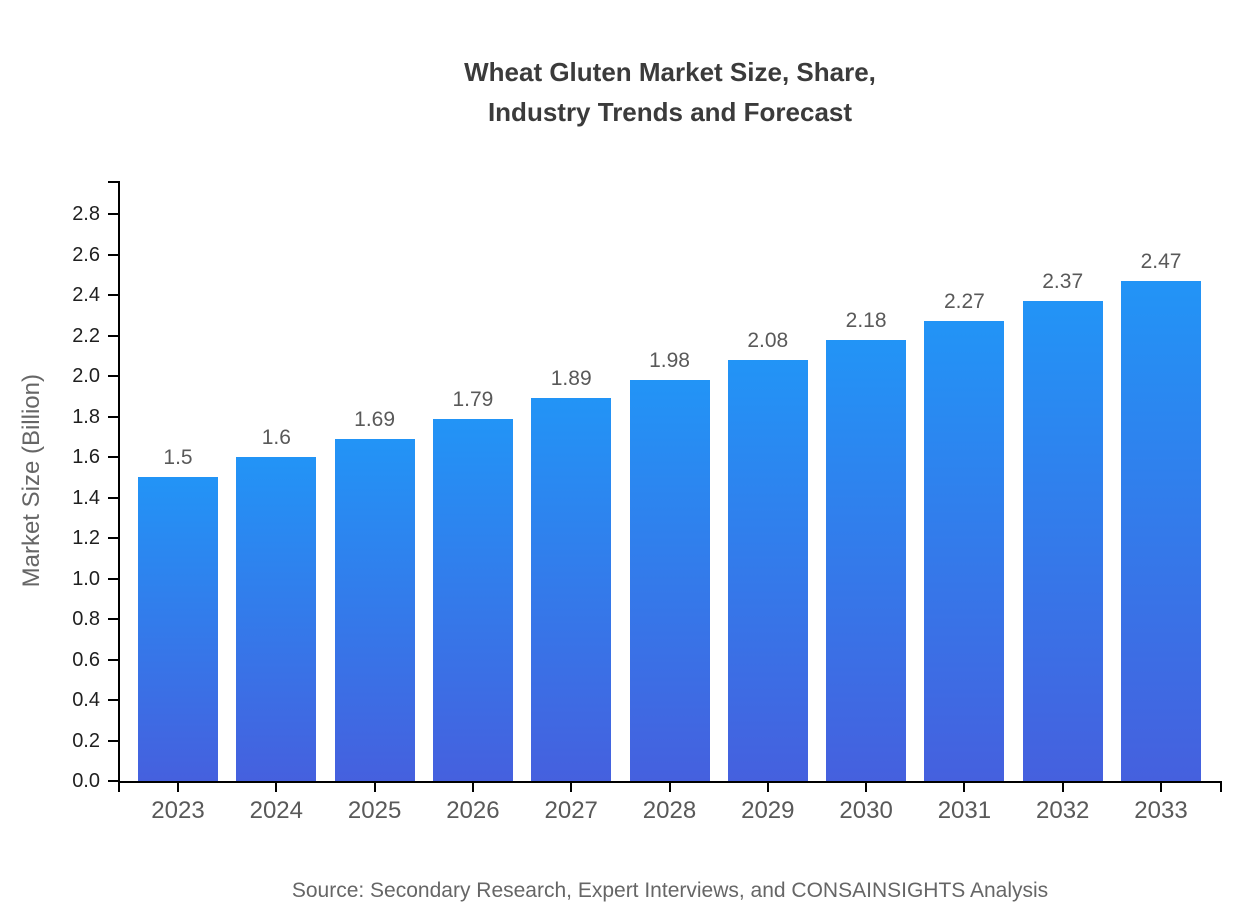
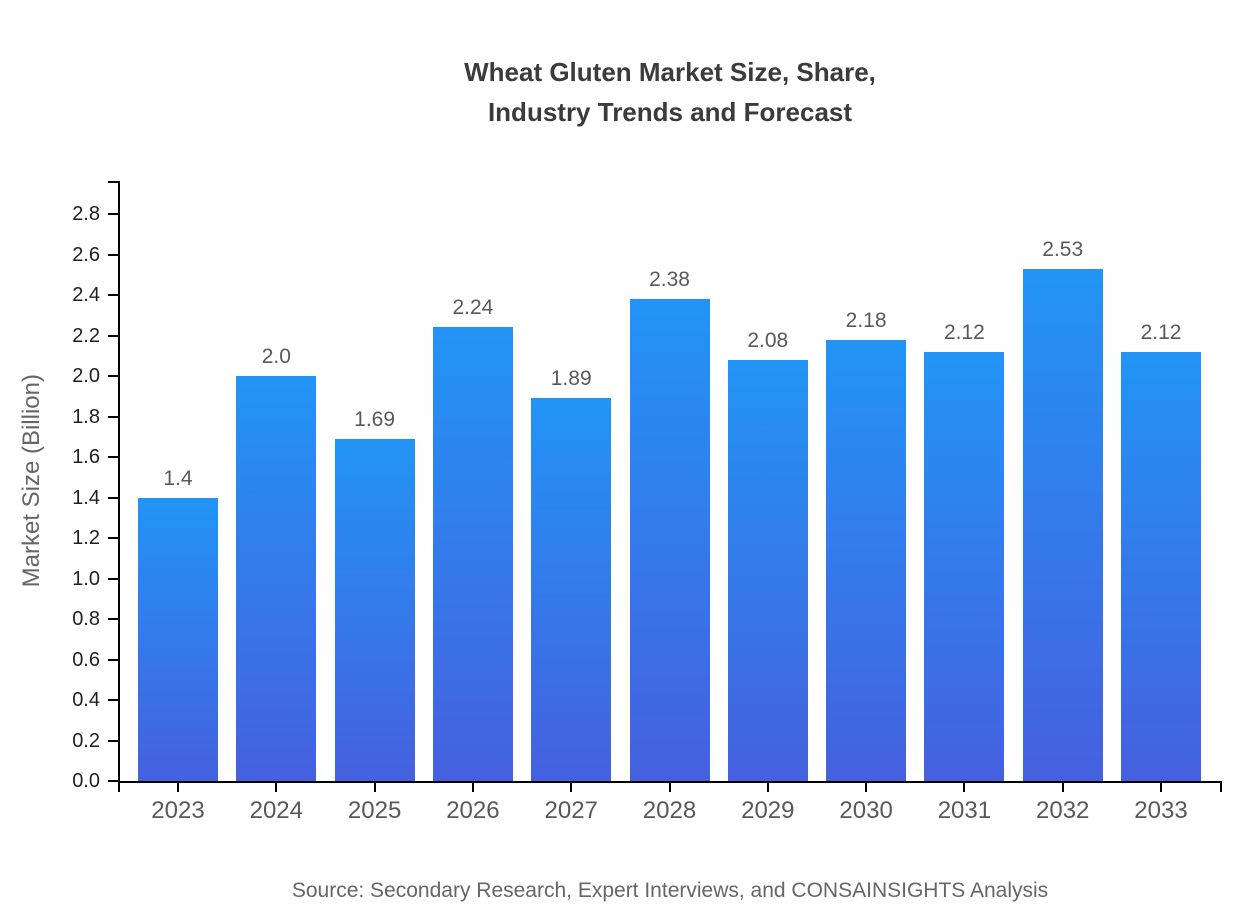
2023: 1.5 -> 1.4
2024: 1.6 -> 2.0
2026: 1.79 -> 2.24
2028: 1.98 -> 2.38
2031: 2.27 -> 2.12
2032: 2.37 -> 2.53
2033: 2.47 -> 2.12
